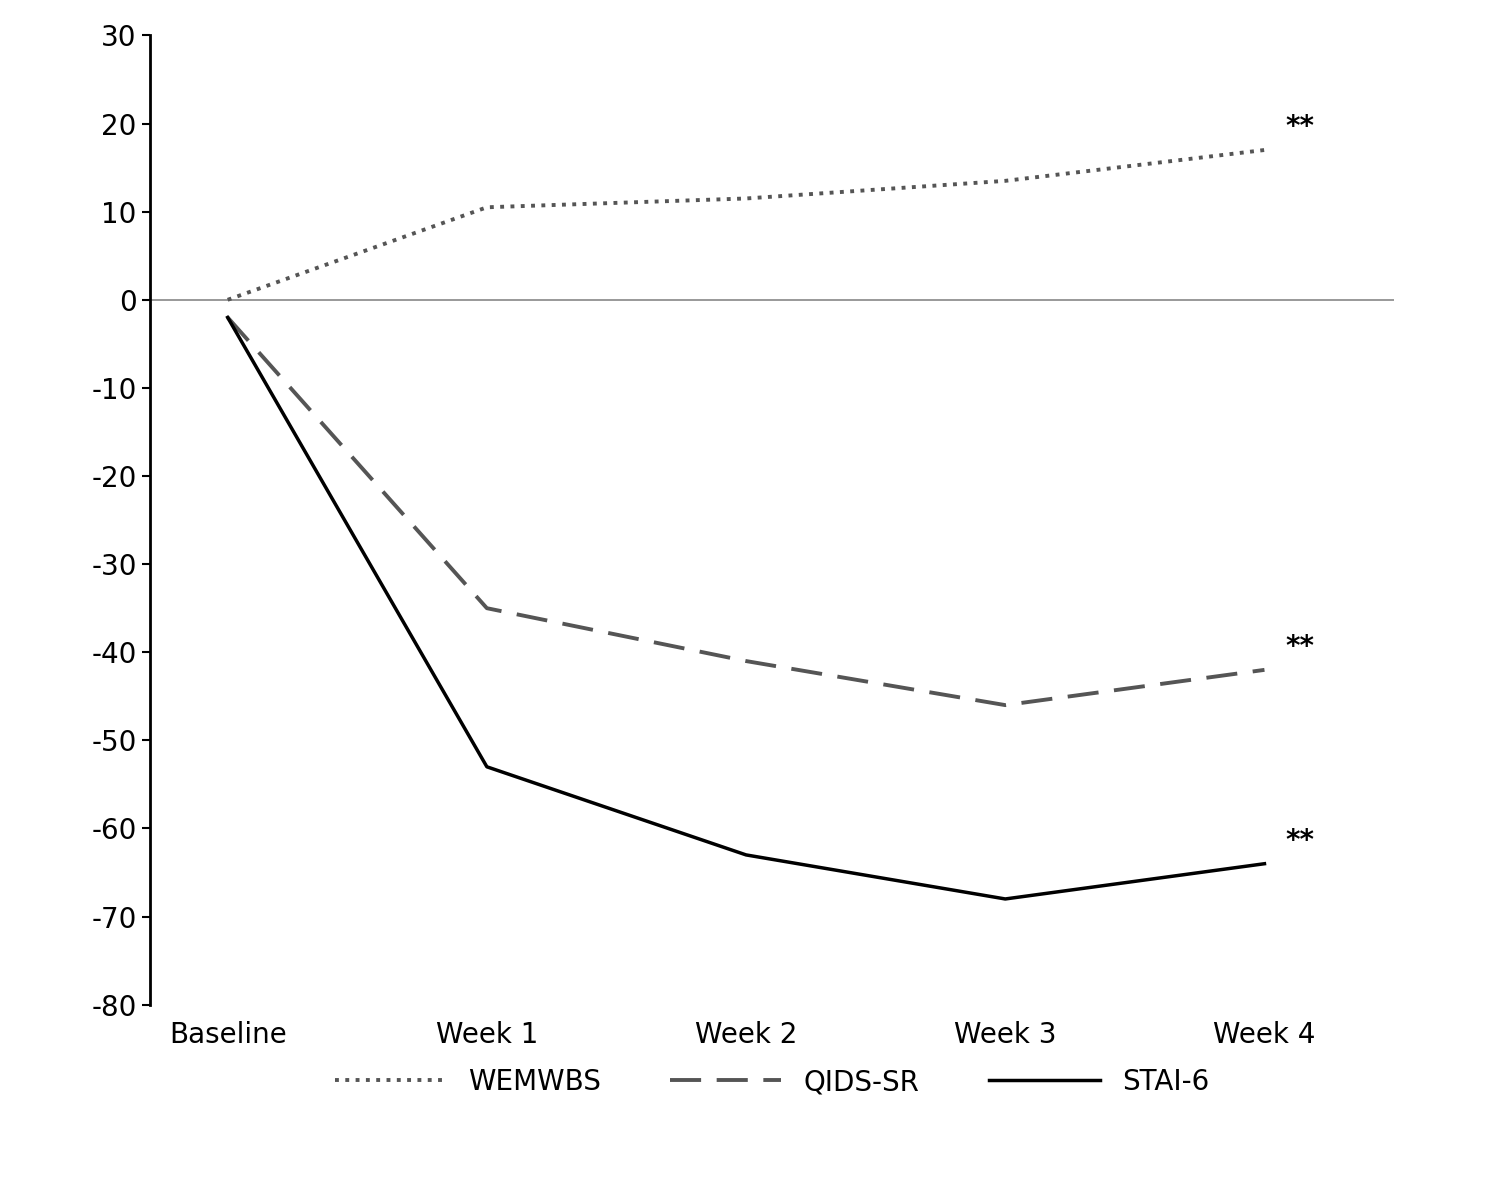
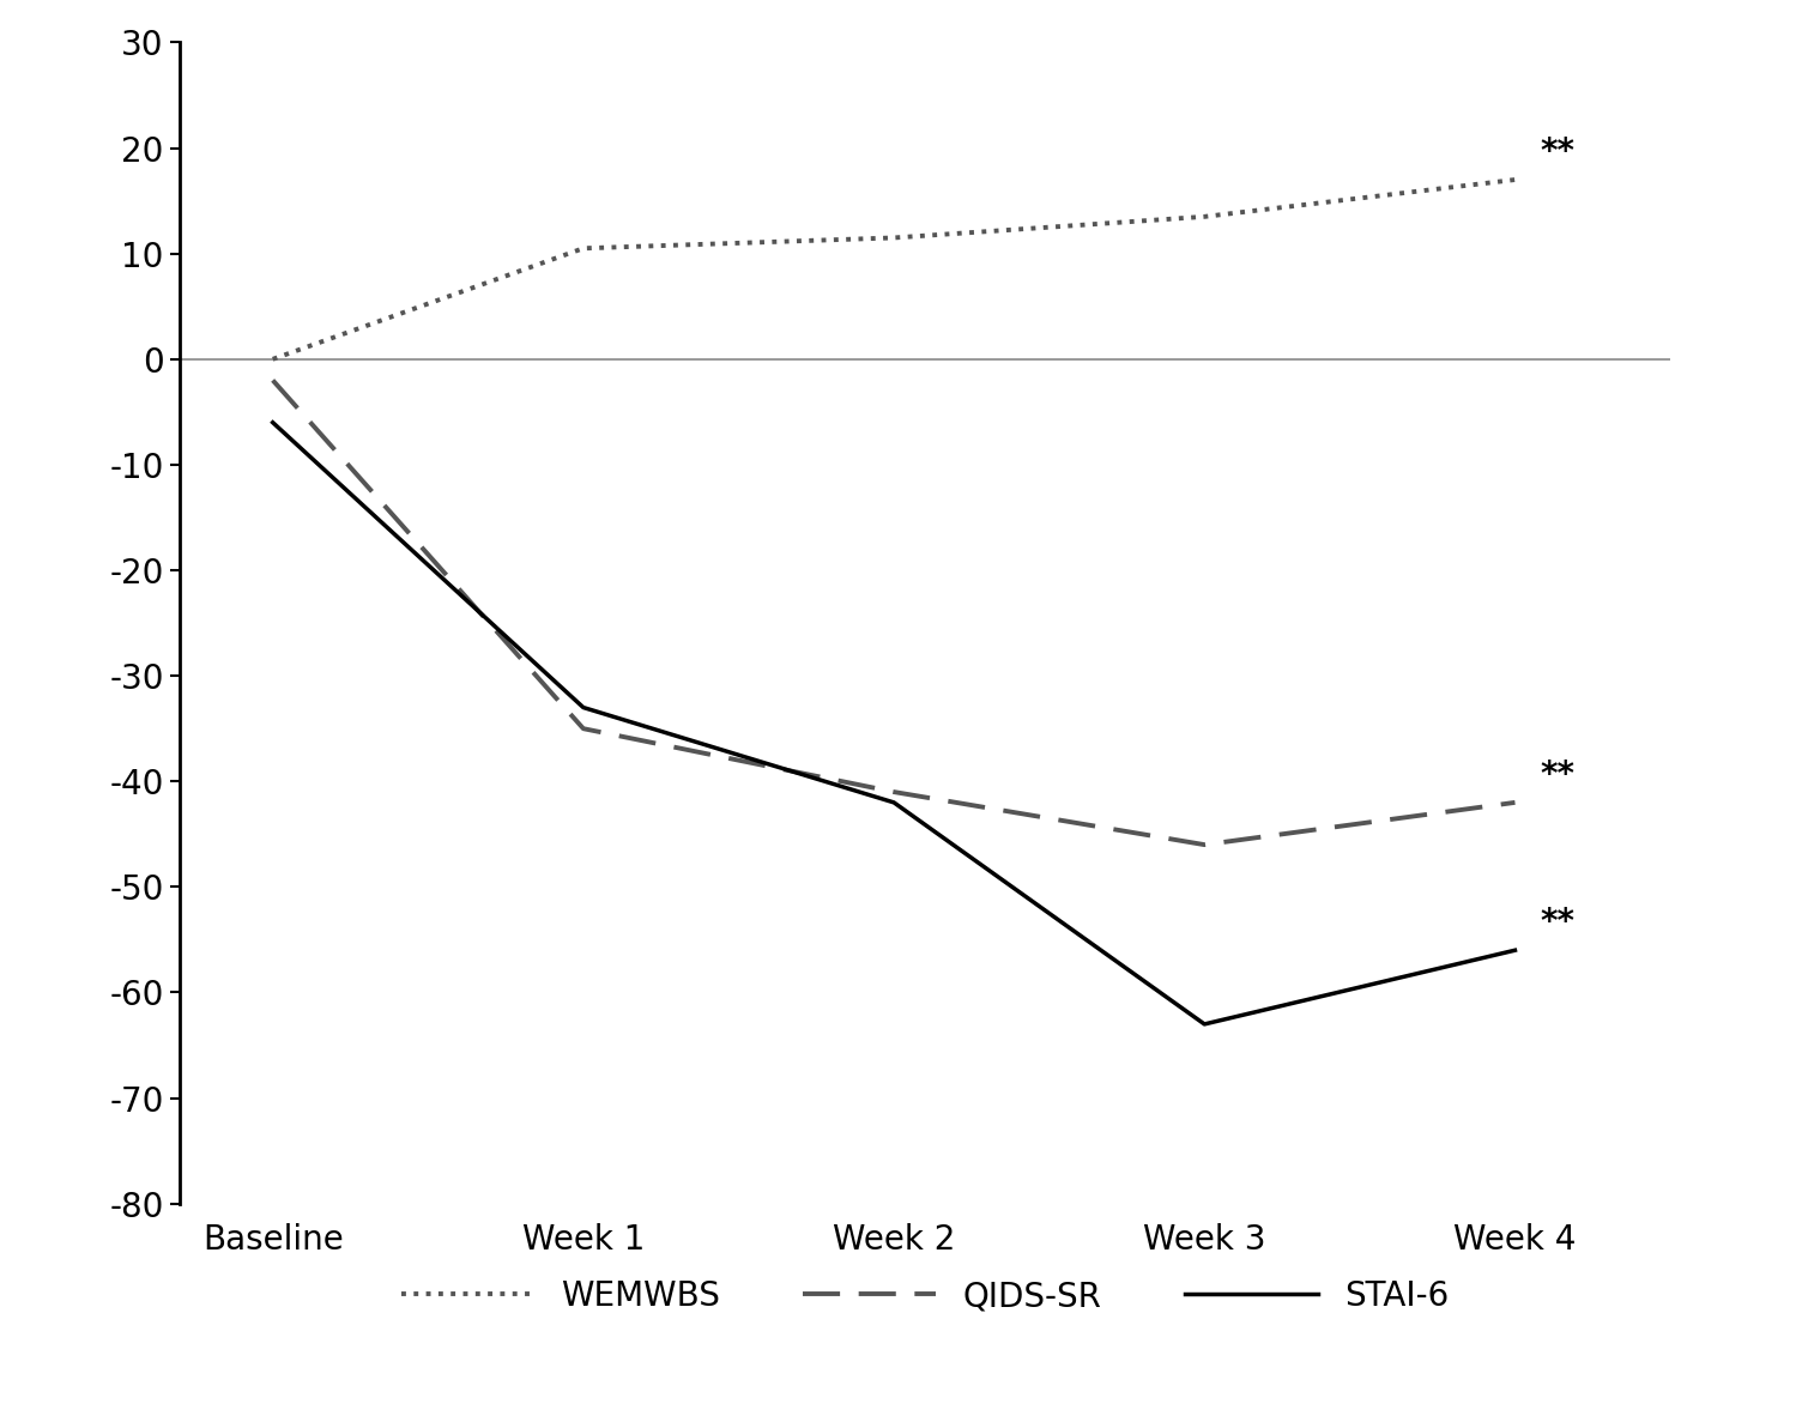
STAI-6/Baseline: -2 -> -6
STAI-6/Week 1: -53 -> -33
STAI-6/Week 2: -63 -> -42
STAI-6/Week 3: -68 -> -63
STAI-6/Week 4: -64 -> -56
